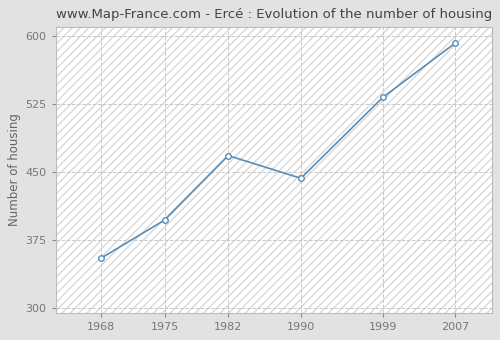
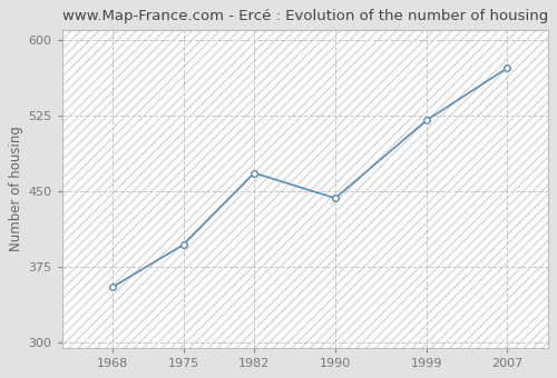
1999: 532 -> 520
2007: 592 -> 572
